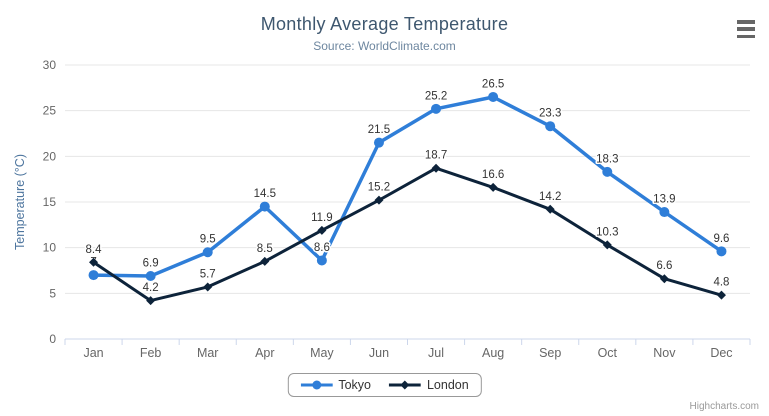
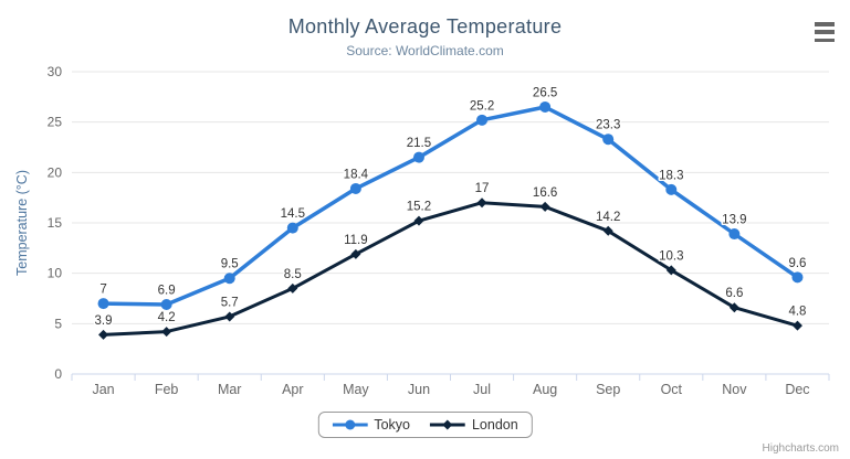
London/Jan: 8.4 -> 3.9
Tokyo/May: 8.6 -> 18.4
London/Jul: 18.7 -> 17
